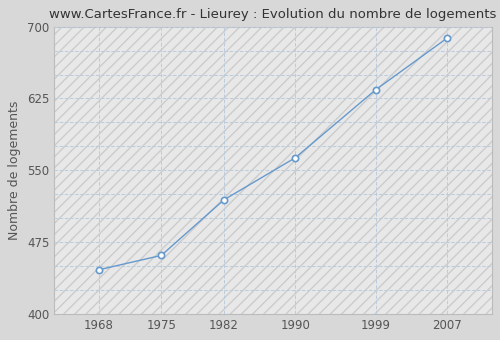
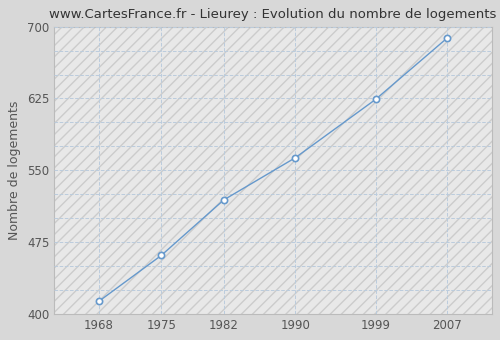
1968: 446 -> 413
1999: 634 -> 624
